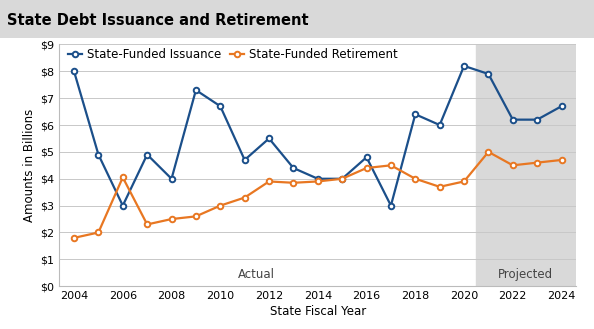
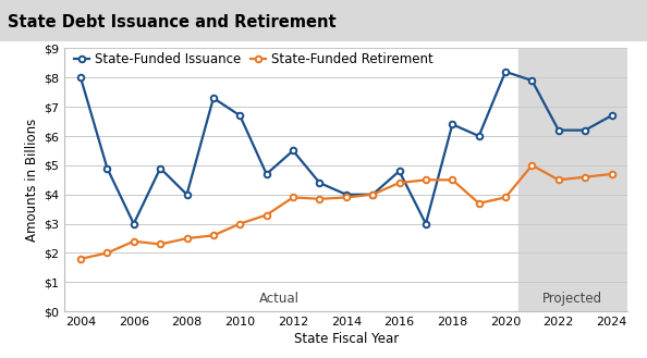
State-Funded Retirement/2006: $4.05 -> $2.40
State-Funded Retirement/2018: $4.00 -> $4.50
